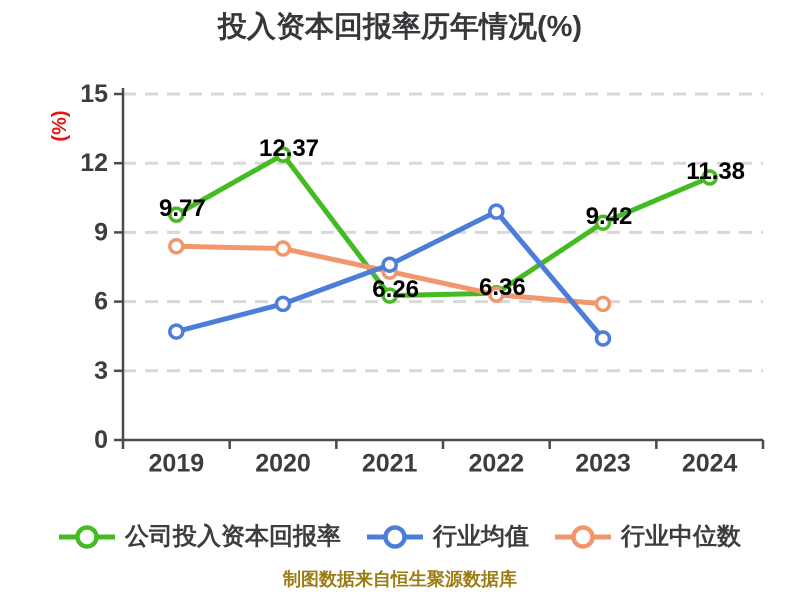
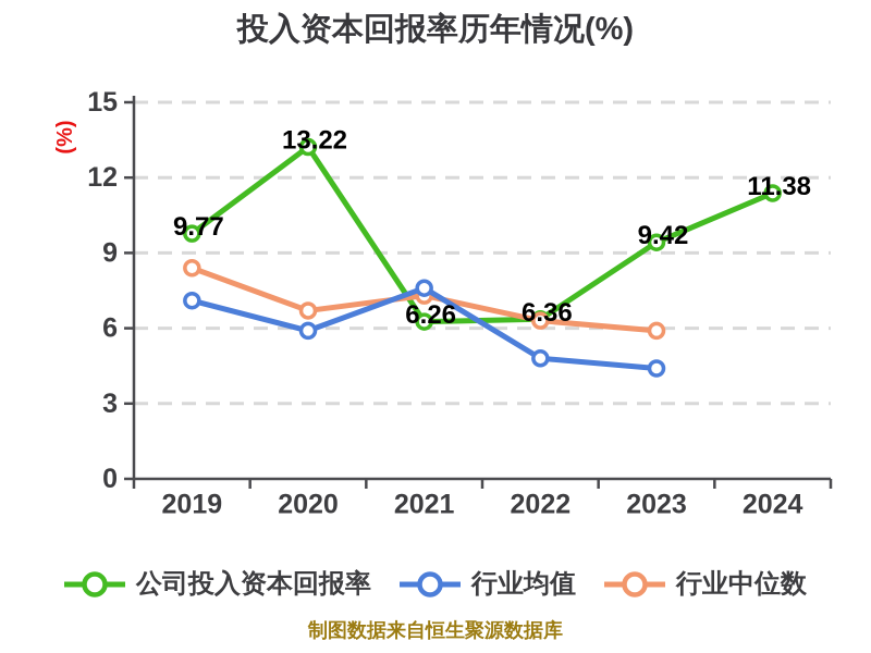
行业均值/2019: 4.7 -> 7.1
公司投入资本回报率/2020: 12.37 -> 13.22
行业中位数/2020: 8.3 -> 6.7
行业均值/2022: 9.9 -> 4.8
